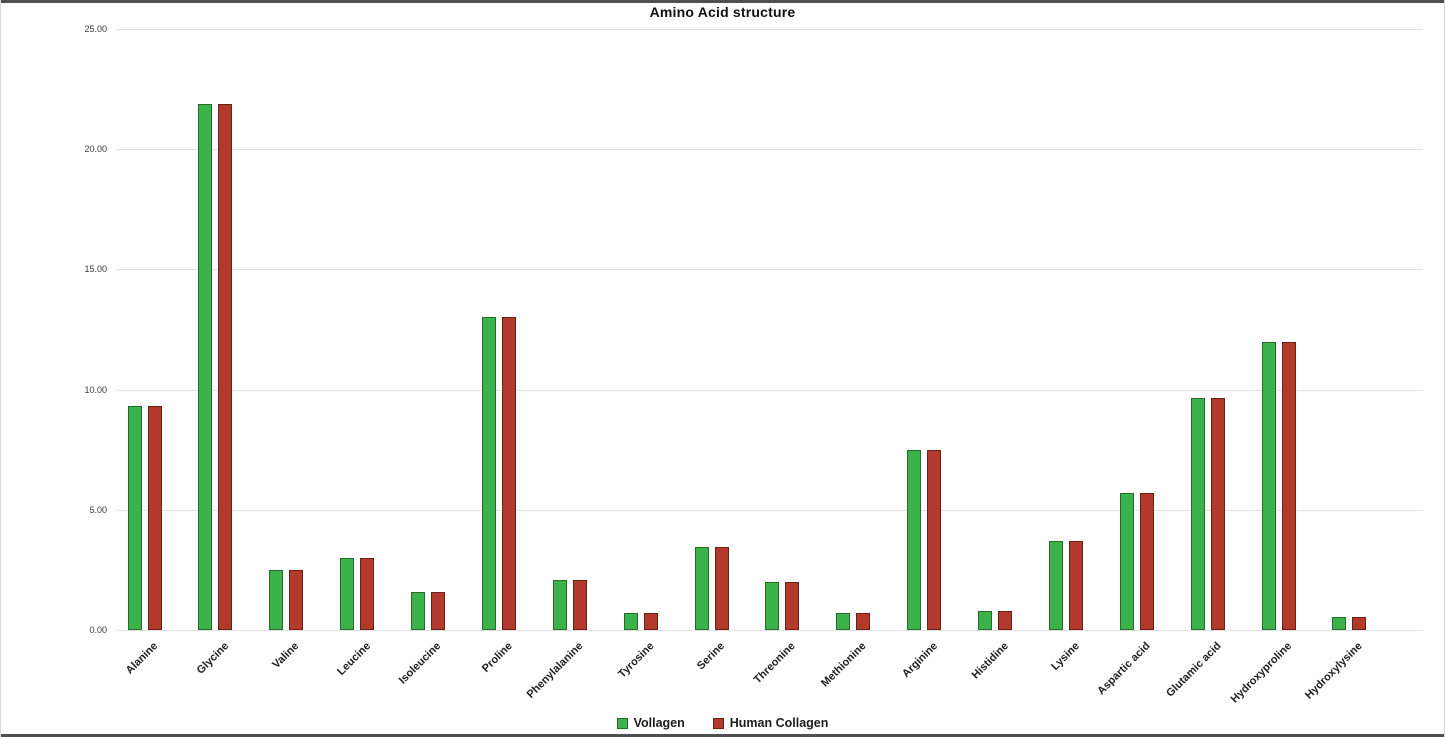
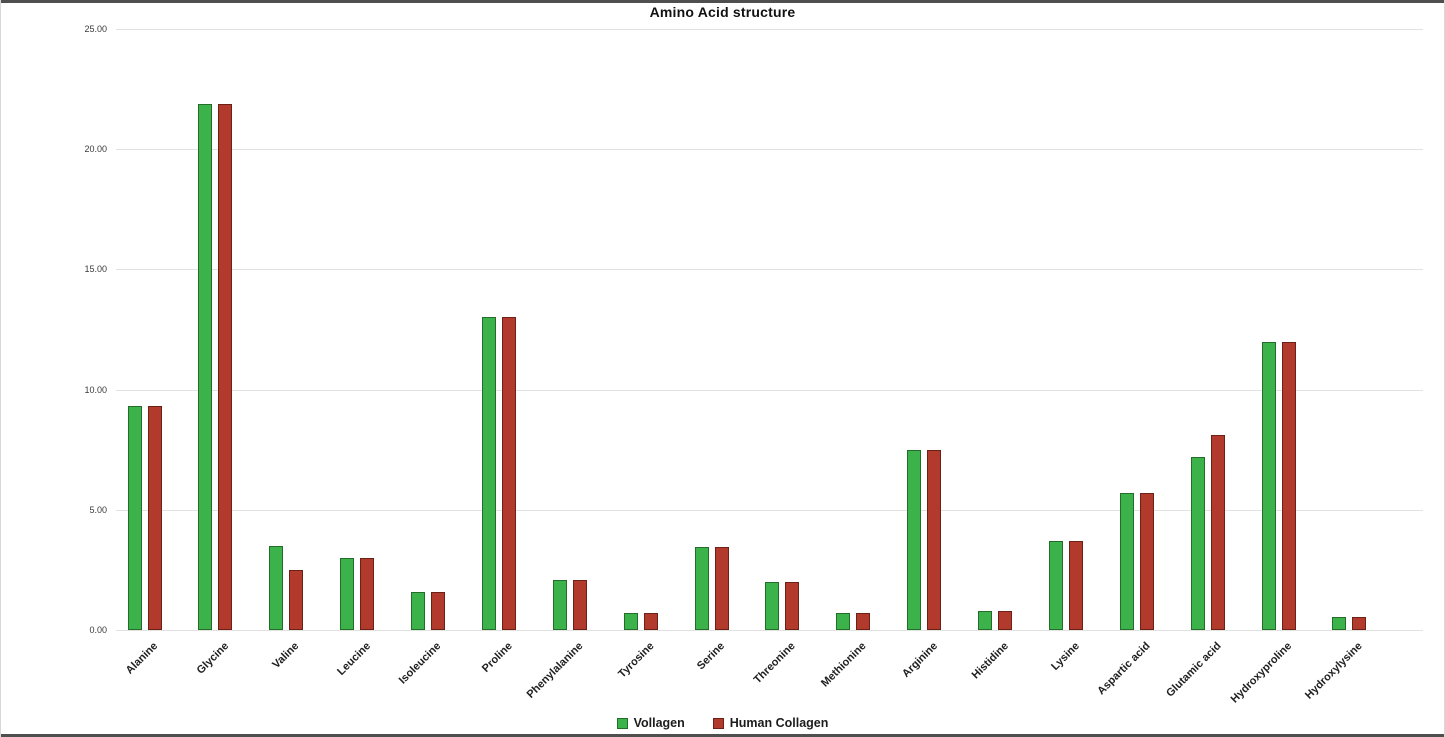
Vollagen/Valine: 2.5 -> 3.5
Vollagen/Glutamic acid: 9.7 -> 7.2
Human Collagen/Glutamic acid: 9.7 -> 8.1
